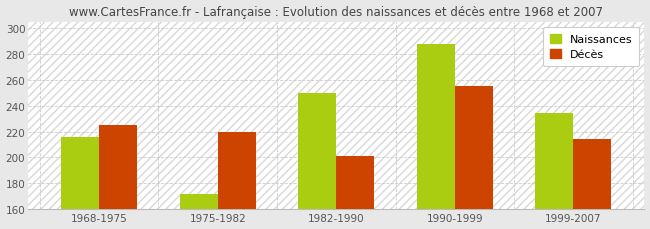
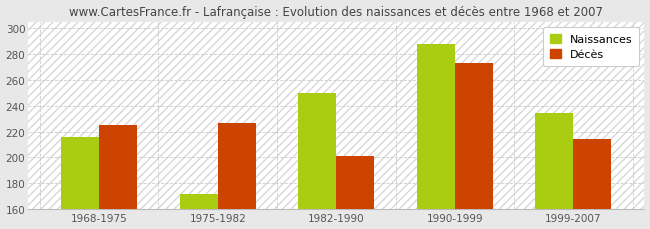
Décès/1975-1982: 220 -> 227
Décès/1990-1999: 255 -> 273
